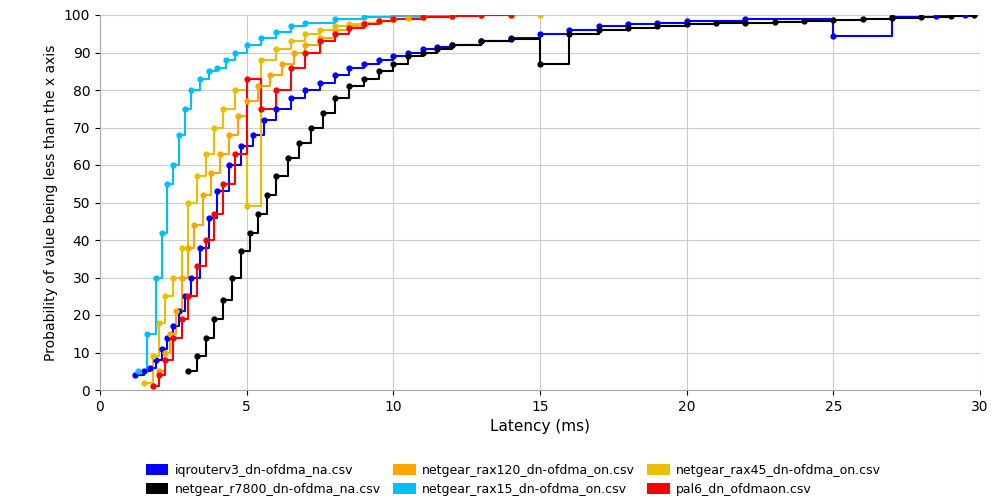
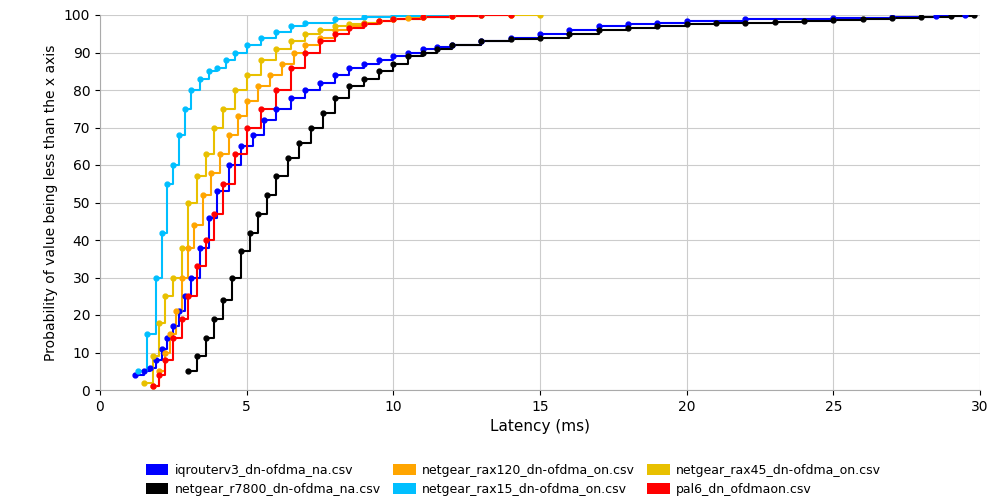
netgear_rax45_dn-ofdma_on.csv/5: 49.0 -> 84.0
pal6_dn_ofdmaon.csv/5: 83.0 -> 70.0
netgear_r7800_dn-ofdma_na.csv/15: 87.0 -> 94.0
iqrouterv3_dn-ofdma_na.csv/25: 94.5 -> 99.3
